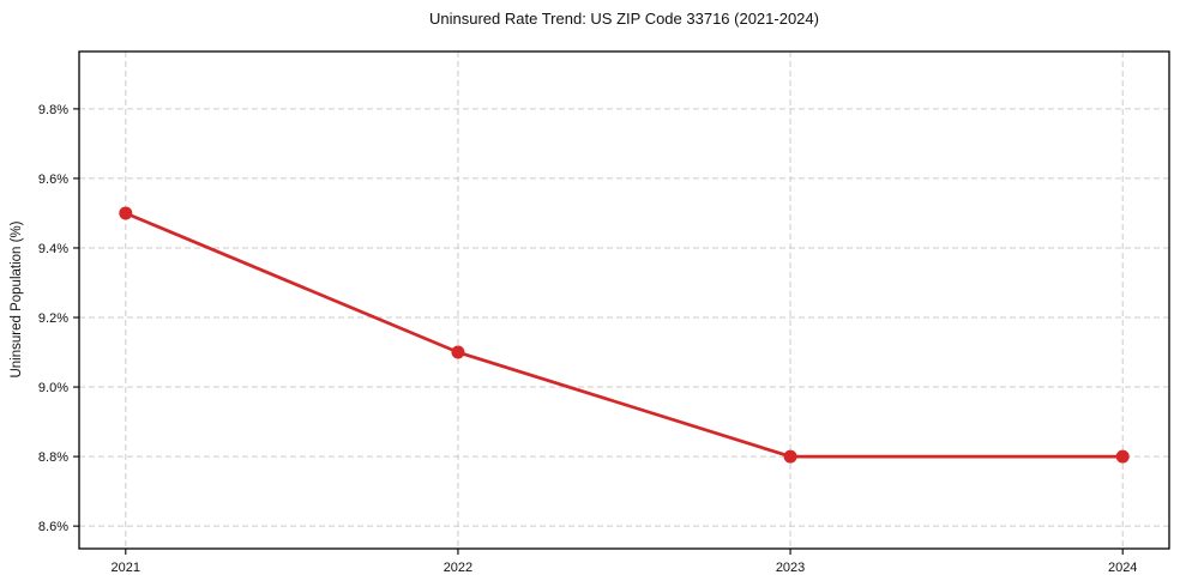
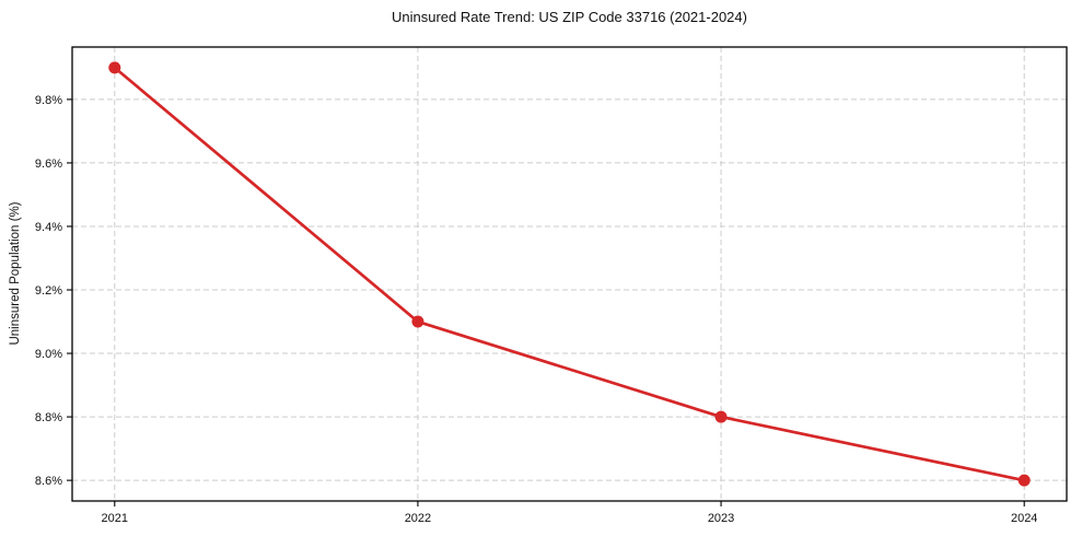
2021: 9.5% -> 9.9%
2024: 8.8% -> 8.6%
